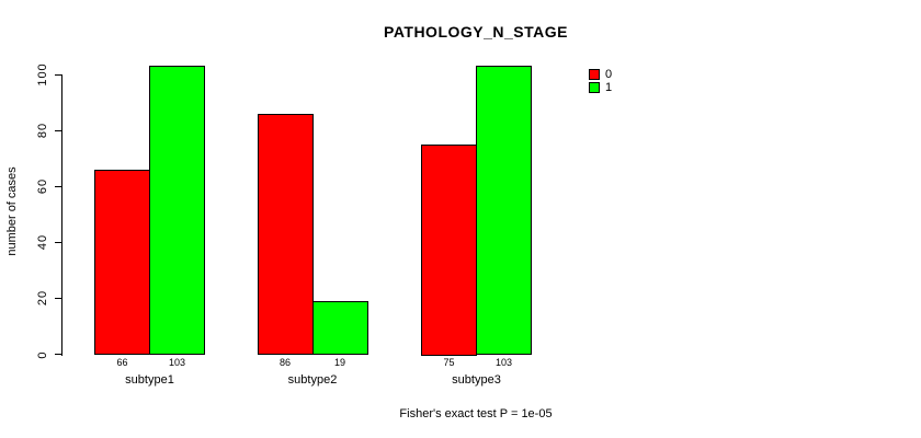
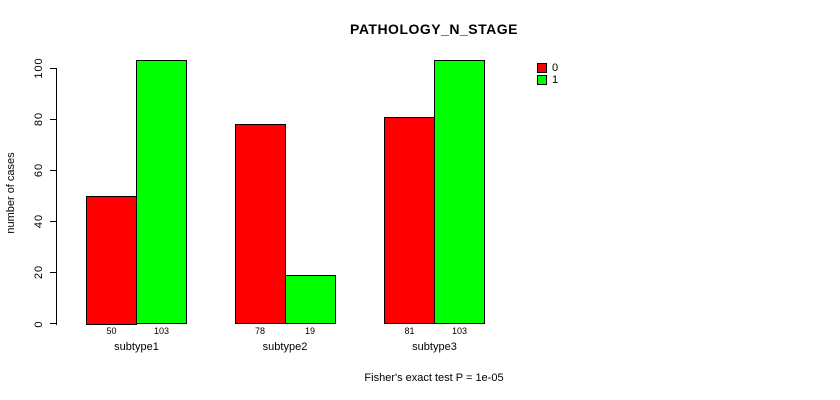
0/subtype1: 66 -> 50
0/subtype2: 86 -> 78
0/subtype3: 75 -> 81
